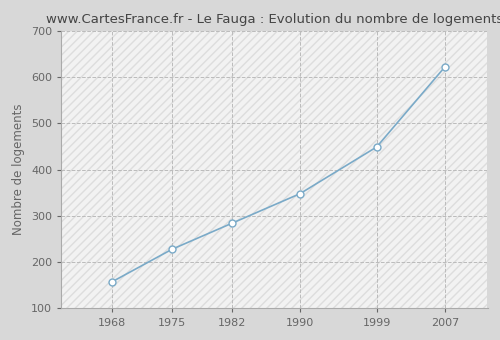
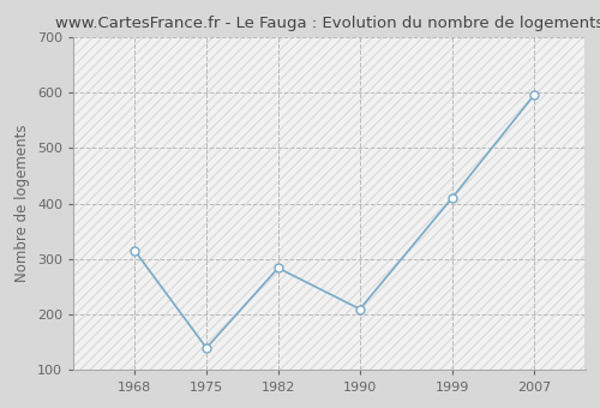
1968: 158 -> 315
1975: 228 -> 140
1990: 348 -> 210
1999: 449 -> 410
2007: 622 -> 595
